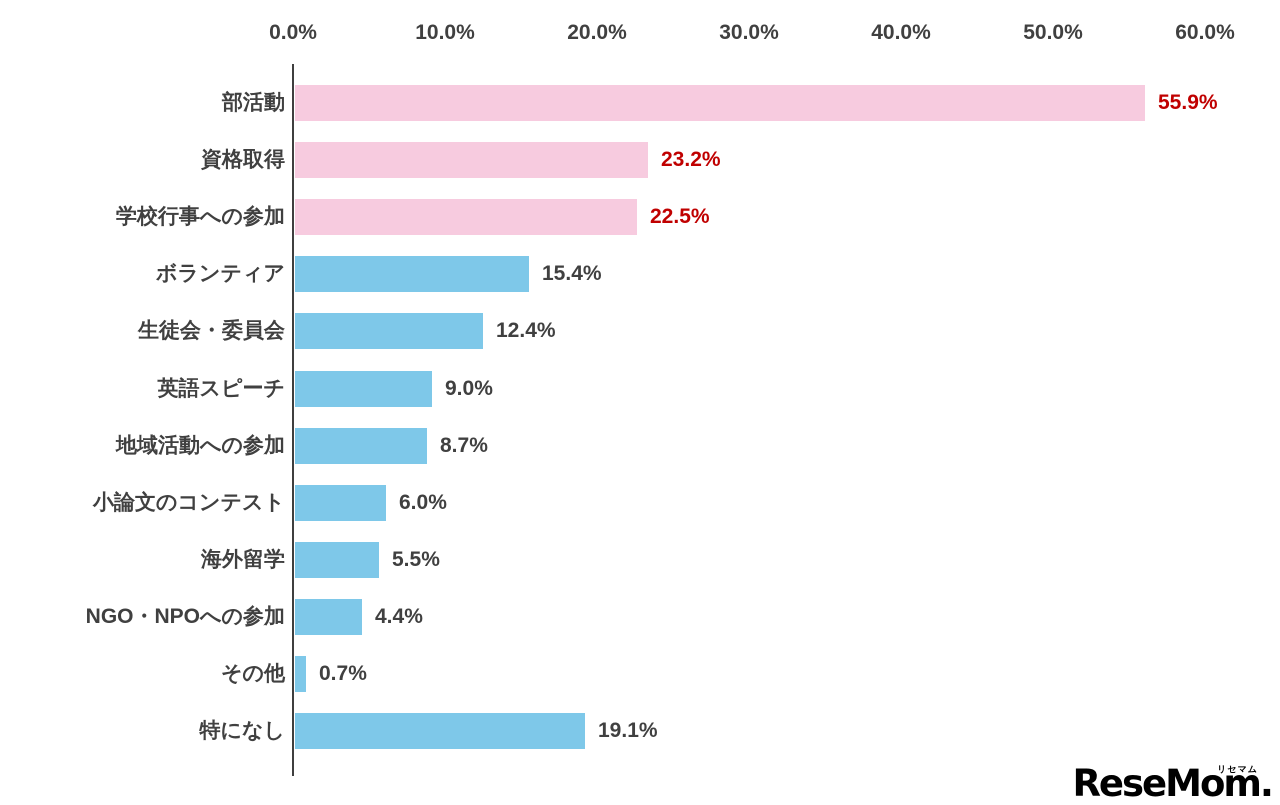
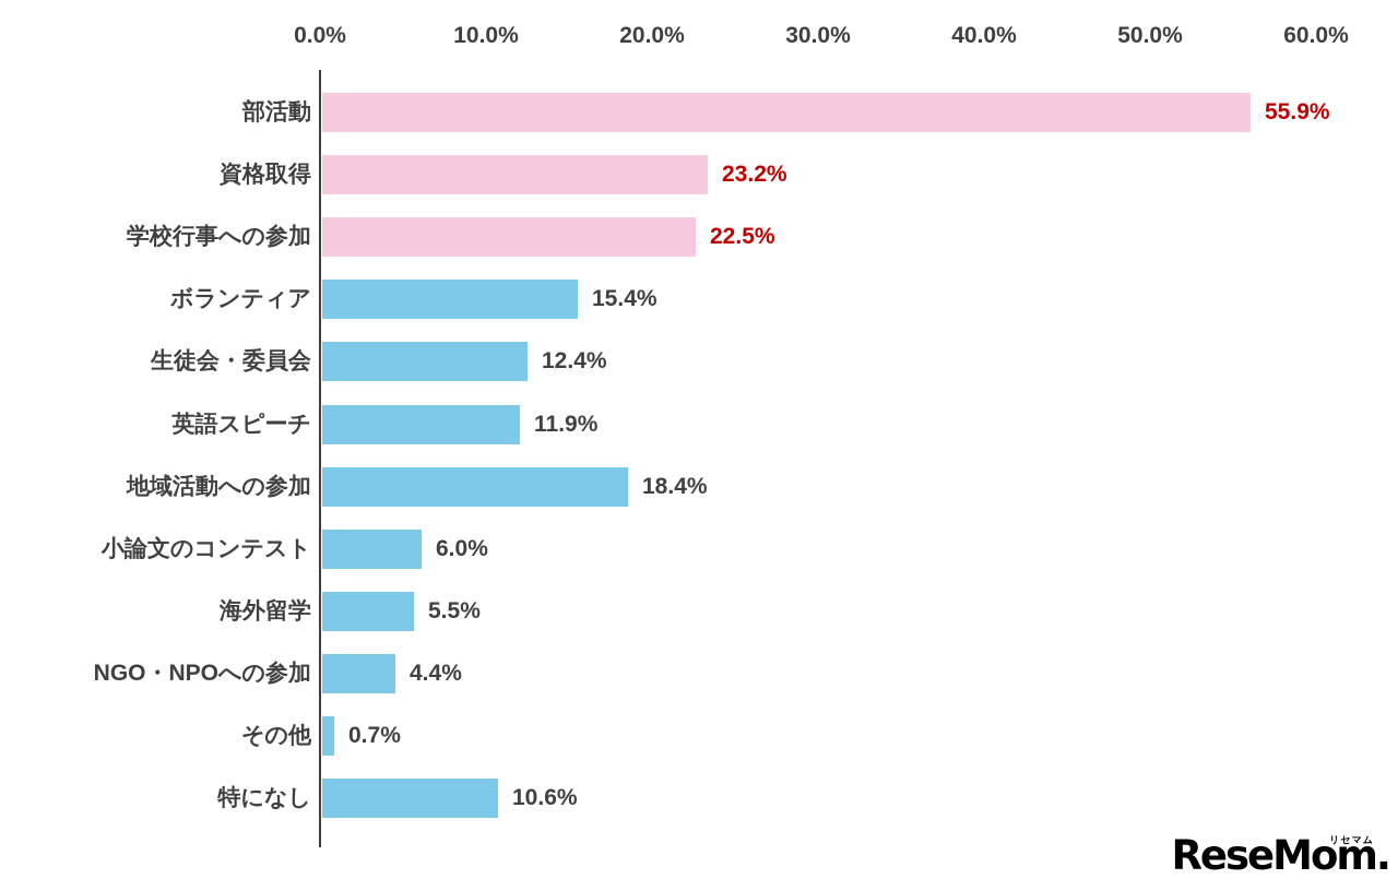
英語スピーチ: 9.0% -> 11.9%
地域活動への参加: 8.7% -> 18.4%
特になし: 19.1% -> 10.6%
